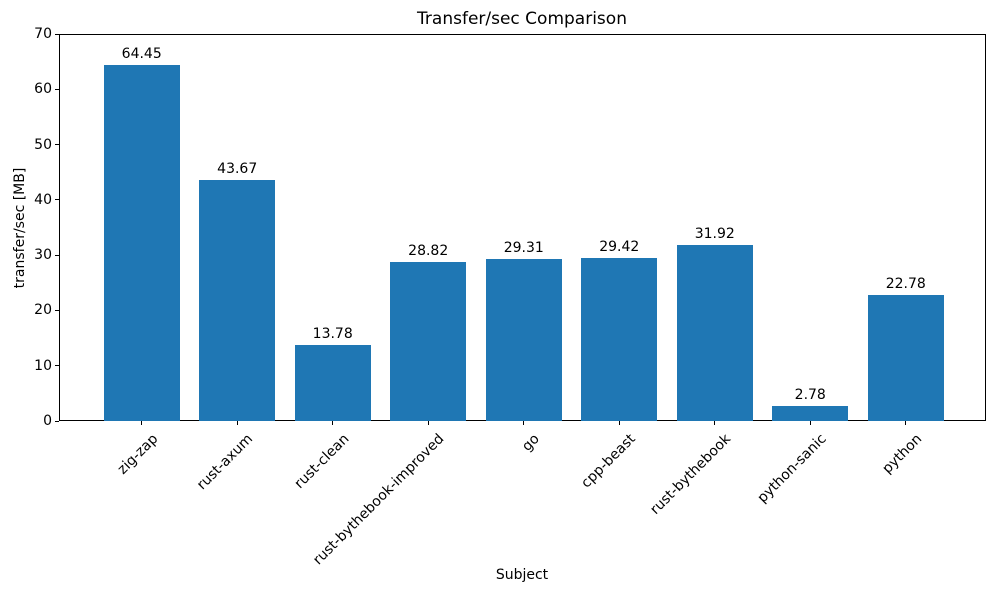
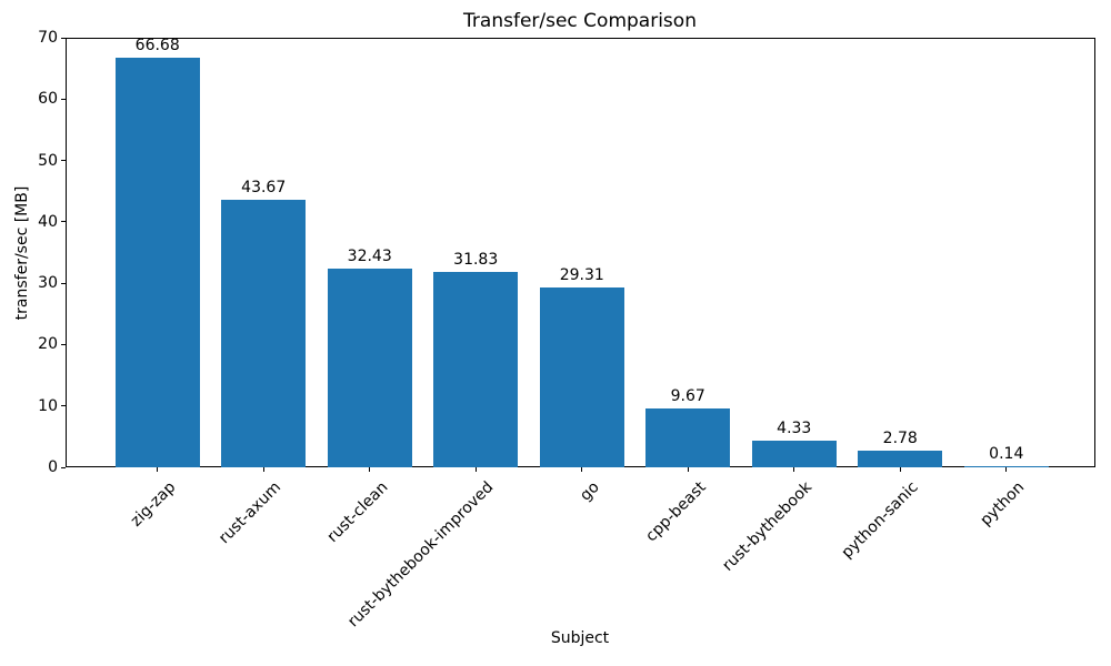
zig-zap: 64.45 -> 66.68
rust-clean: 13.78 -> 32.43
rust-bythebook-improved: 28.82 -> 31.83
cpp-beast: 29.42 -> 9.67
rust-bythebook: 31.92 -> 4.33
python: 22.78 -> 0.14
